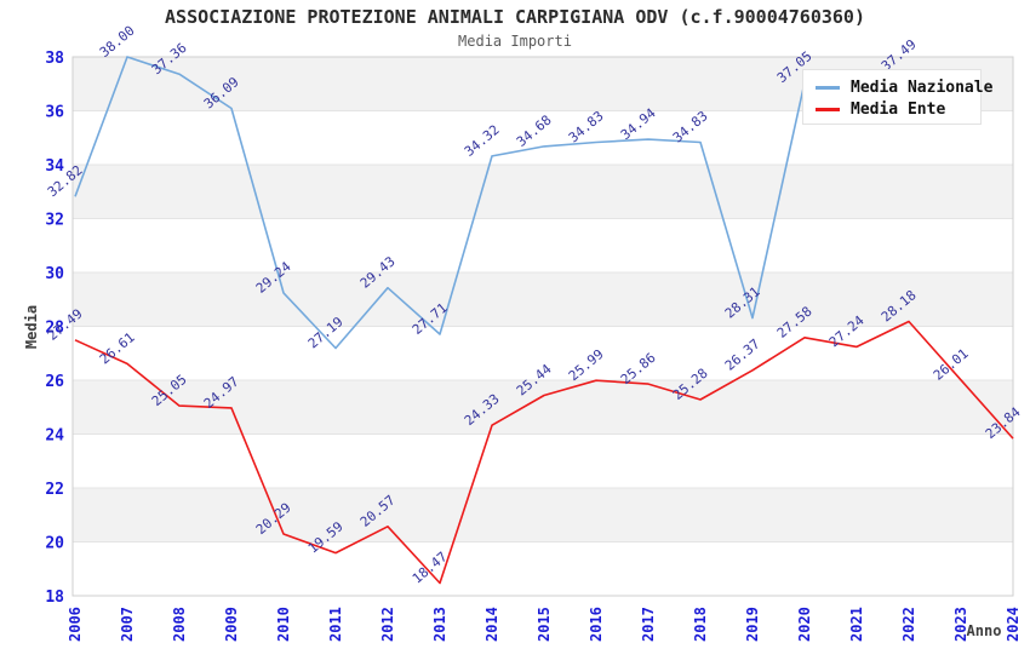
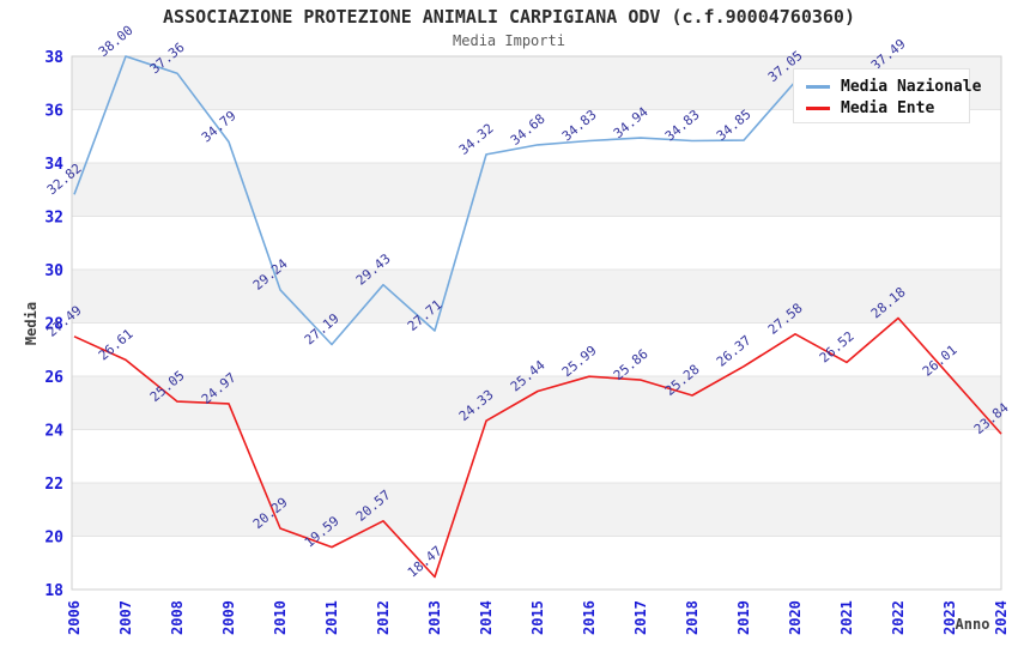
Media Nazionale/2009: 36.09 -> 34.79
Media Nazionale/2019: 28.31 -> 34.85
Media Ente/2021: 27.24 -> 26.52
